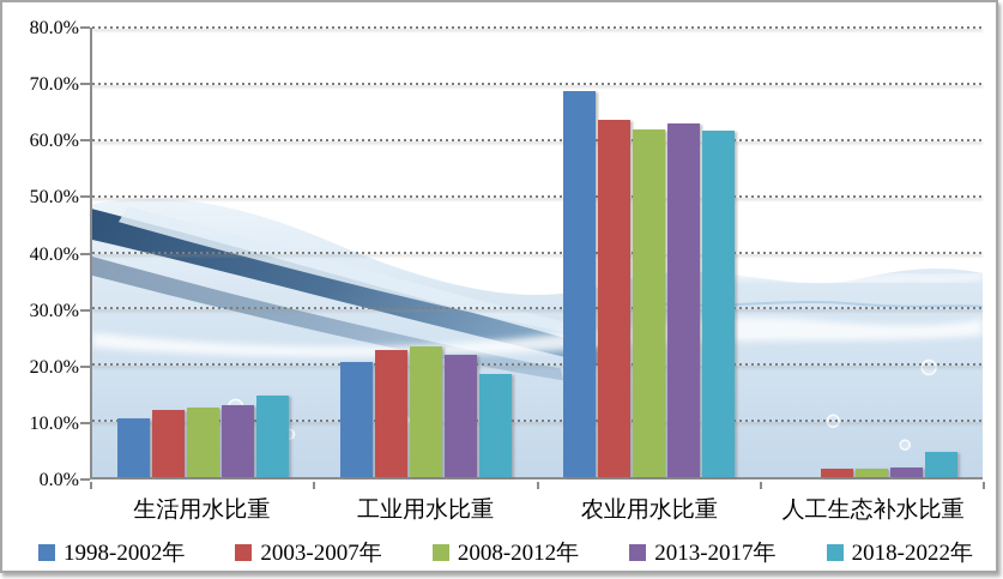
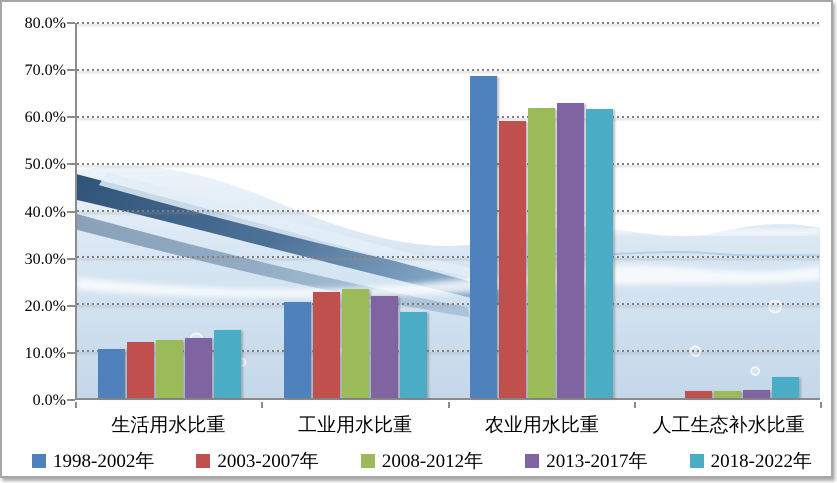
2003-2007年/农业用水比重: 64% -> 59%
